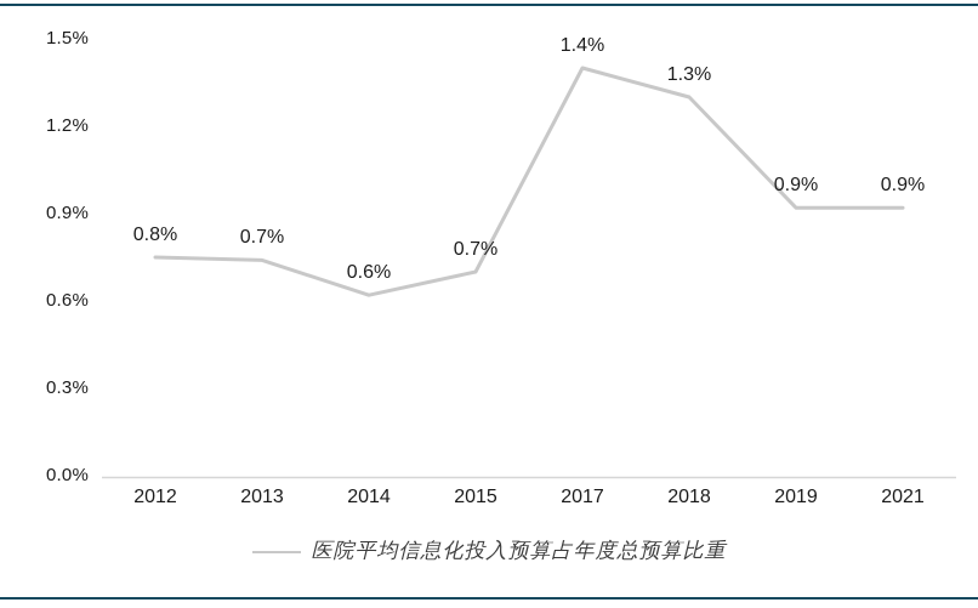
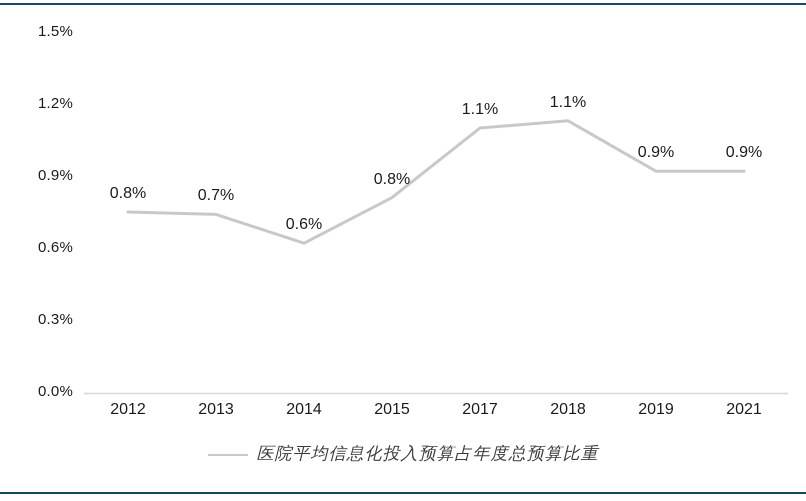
2015: 0.7% -> 0.8%
2017: 1.4% -> 1.1%
2018: 1.3% -> 1.1%
